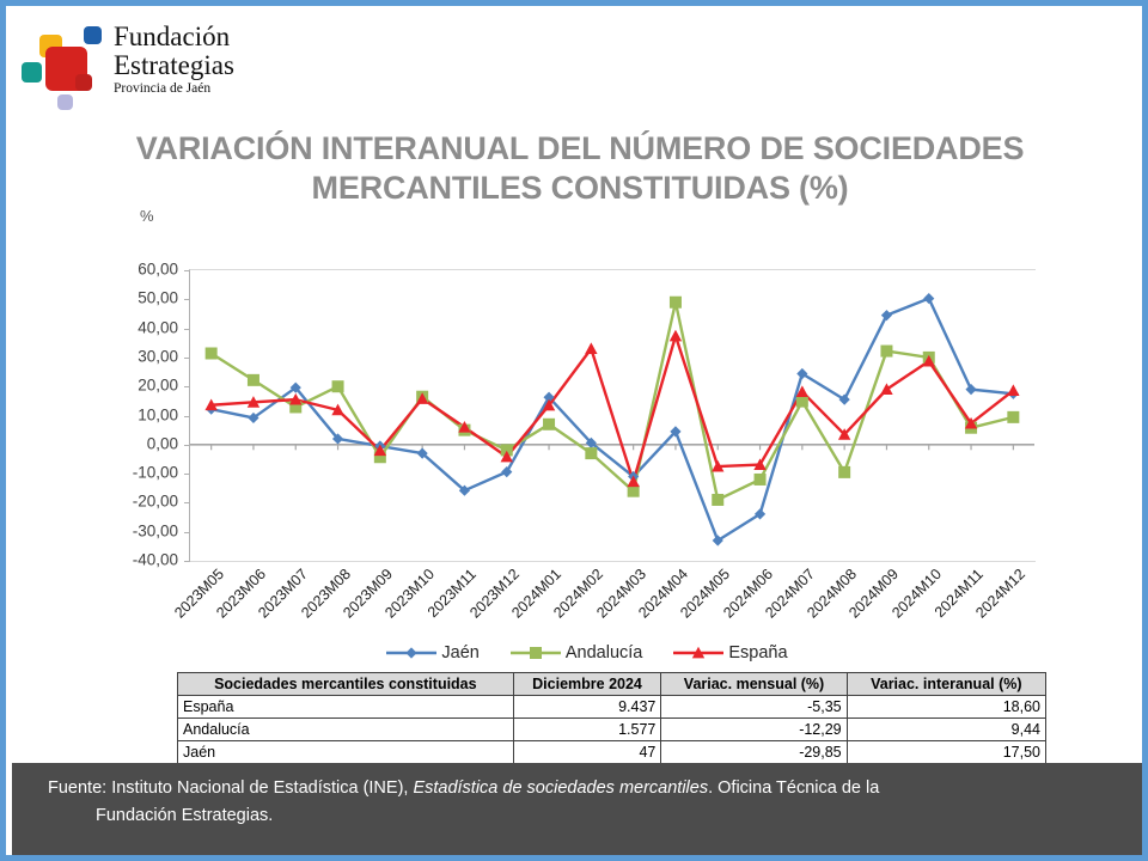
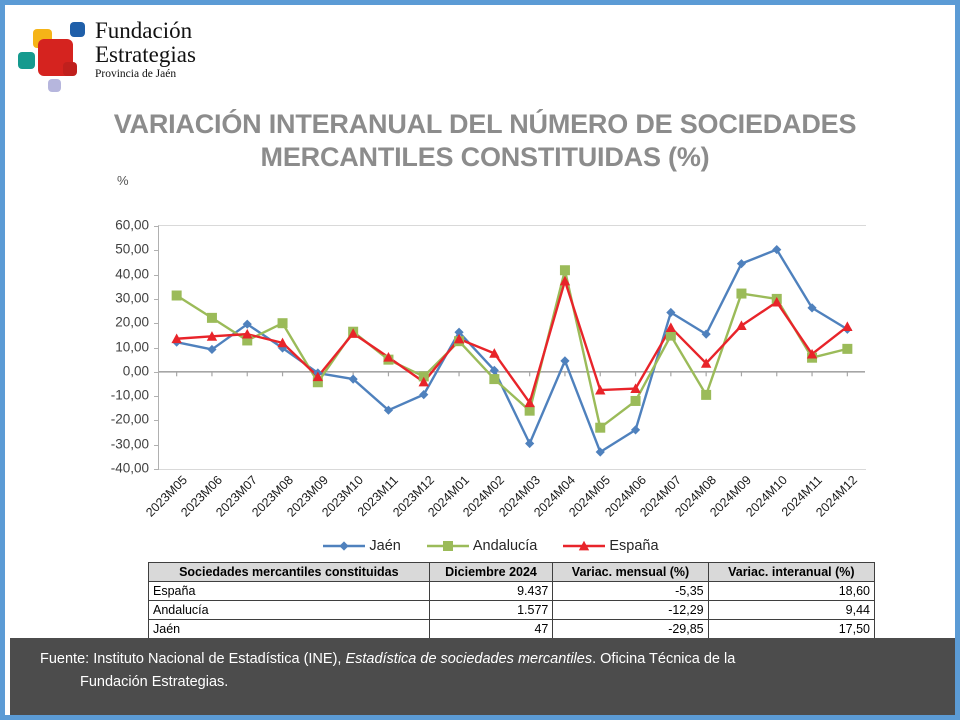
Jaén/2023M08: 2 -> 10
Andalucía/2024M01: 7 -> 13
España/2024M02: 33 -> 8
Jaén/2024M03: -11 -> -30
Andalucía/2024M04: 49 -> 42
Andalucía/2024M05: -19 -> -23
Jaén/2024M11: 19 -> 26
